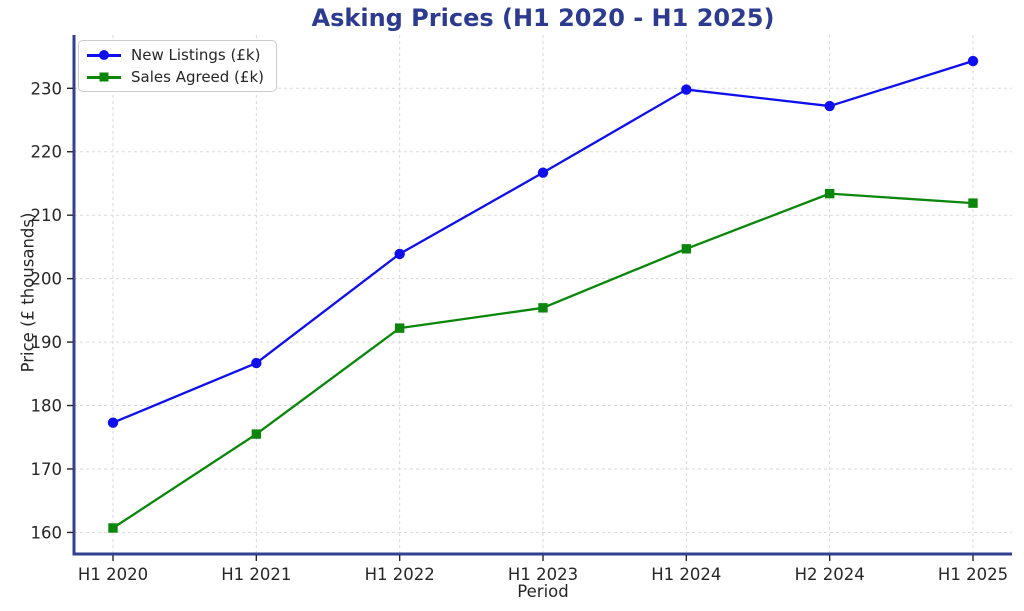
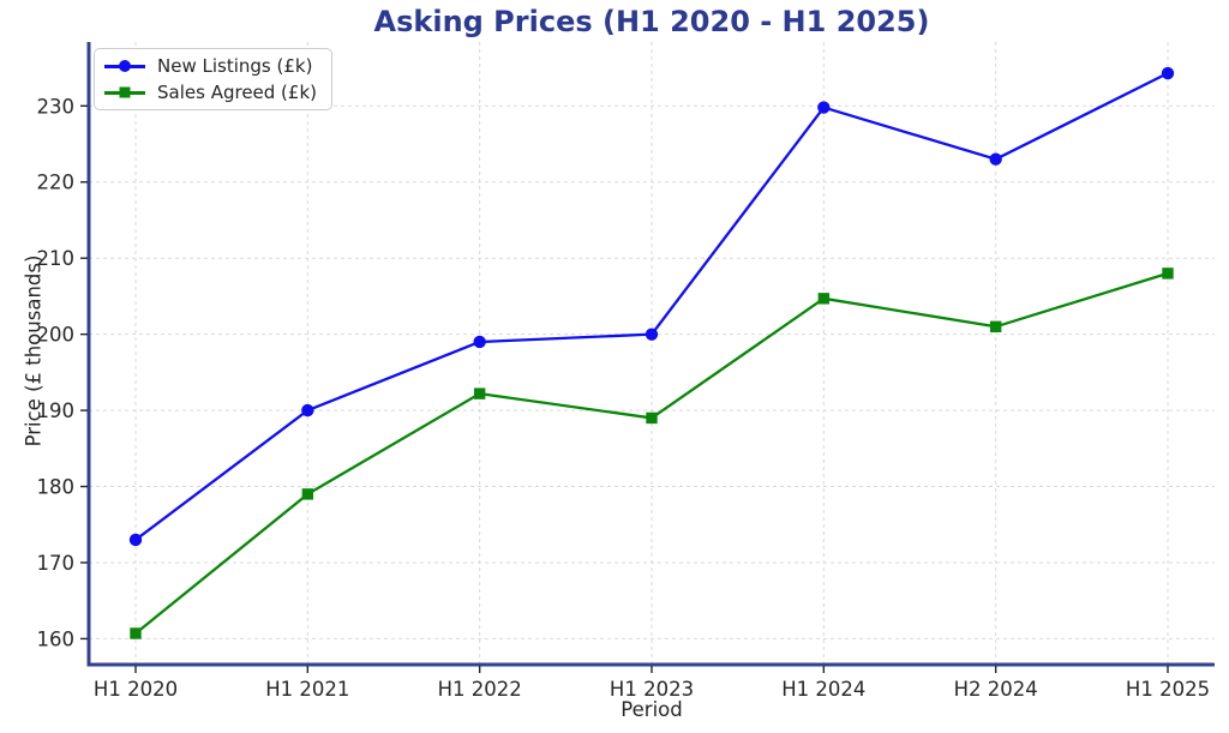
New Listings (£k)/H1 2020: 177 -> 173
New Listings (£k)/H1 2021: 187 -> 190
Sales Agreed (£k)/H1 2021: 176 -> 179
New Listings (£k)/H1 2022: 204 -> 199
New Listings (£k)/H1 2023: 217 -> 200
Sales Agreed (£k)/H1 2023: 195 -> 189
New Listings (£k)/H2 2024: 227 -> 223
Sales Agreed (£k)/H2 2024: 213 -> 201
Sales Agreed (£k)/H1 2025: 212 -> 208
